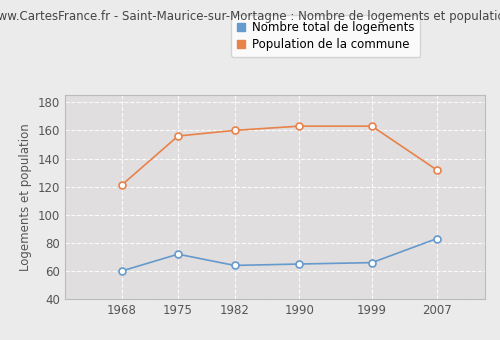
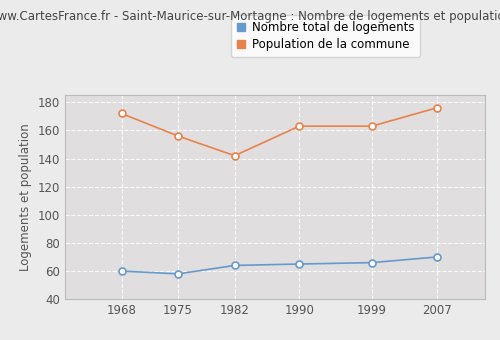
Population de la commune/1968: 121 -> 172
Nombre total de logements/1975: 72 -> 58
Population de la commune/1982: 160 -> 142
Nombre total de logements/2007: 83 -> 70
Population de la commune/2007: 132 -> 176
